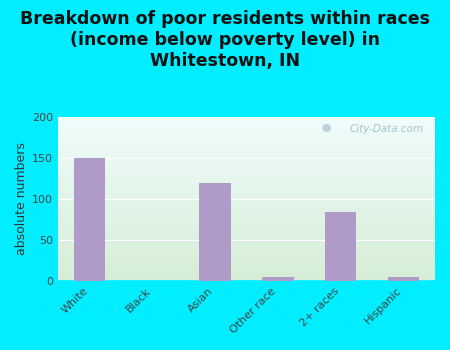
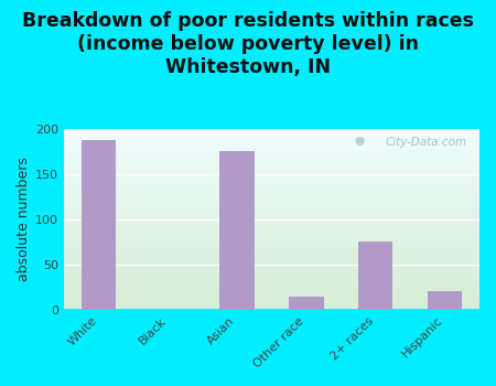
White: 150 -> 188
Asian: 119 -> 176
Other race: 5 -> 14
2+ races: 84 -> 76
Hispanic: 5 -> 20
